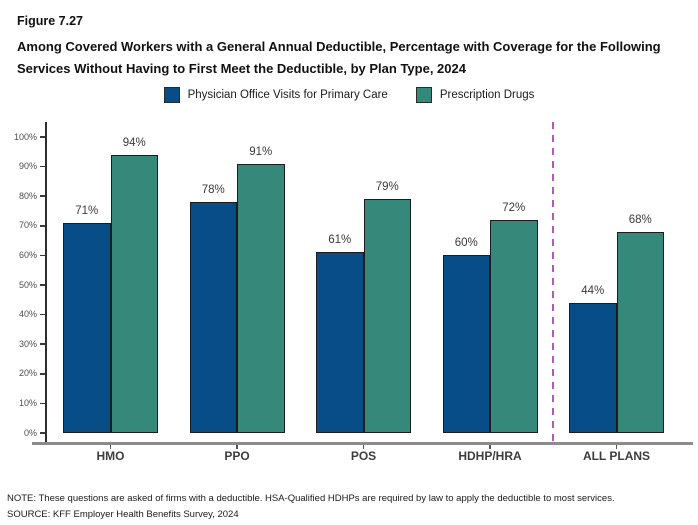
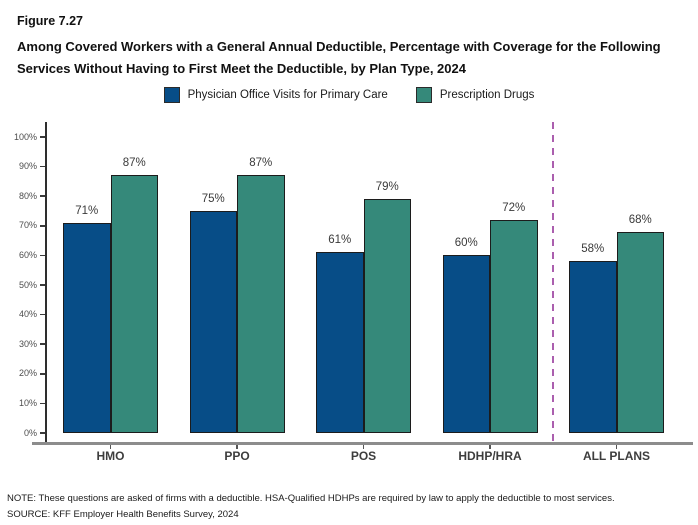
Prescription Drugs/HMO: 94% -> 87%
Physician Office Visits for Primary Care/PPO: 78% -> 75%
Prescription Drugs/PPO: 91% -> 87%
Physician Office Visits for Primary Care/ALL PLANS: 44% -> 58%
